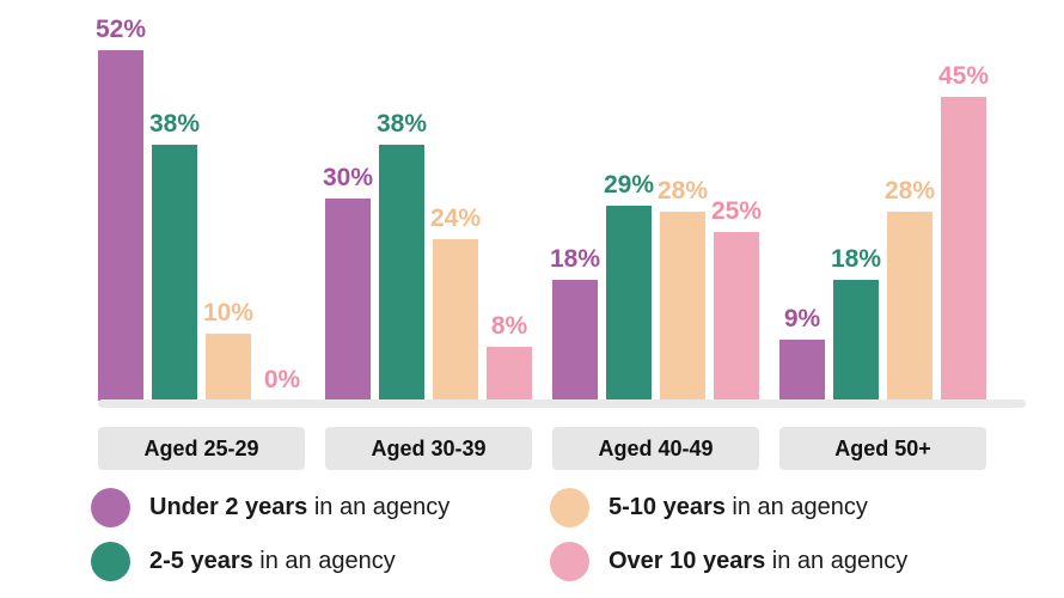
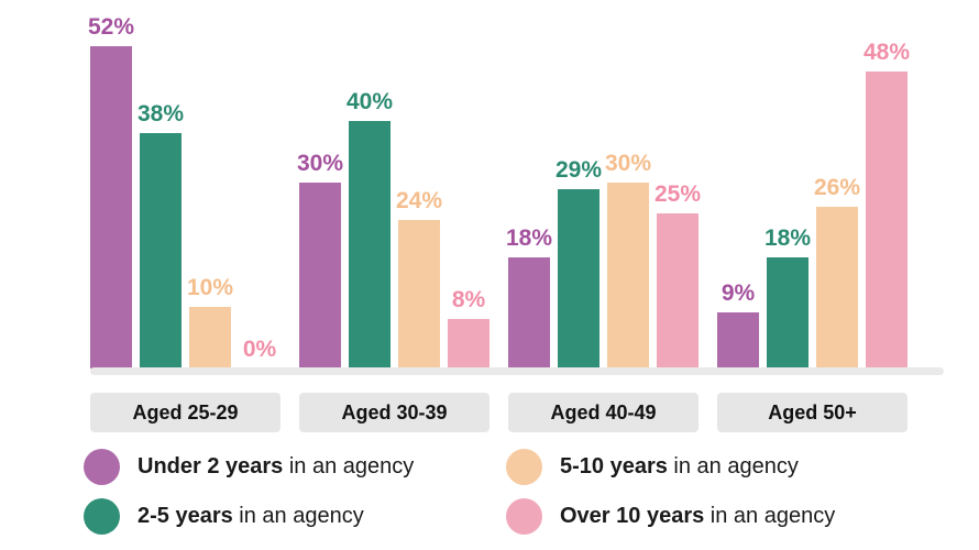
2-5 years in an agency/Aged 30-39: 38% -> 40%
5-10 years in an agency/Aged 40-49: 28% -> 30%
5-10 years in an agency/Aged 50+: 28% -> 26%
Over 10 years in an agency/Aged 50+: 45% -> 48%
